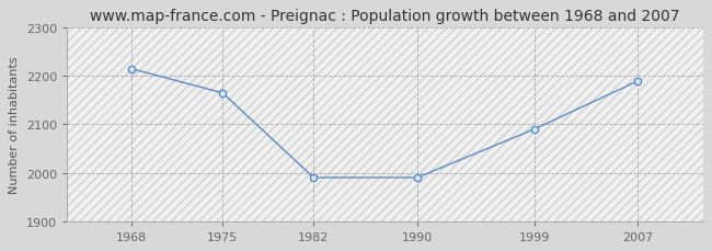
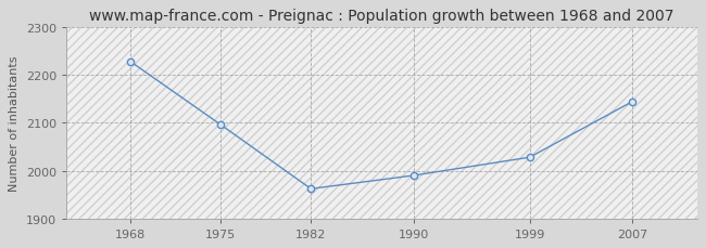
1968: 2215 -> 2228
1975: 2165 -> 2096
1982: 1990 -> 1962
1999: 2090 -> 2028
2007: 2190 -> 2145
